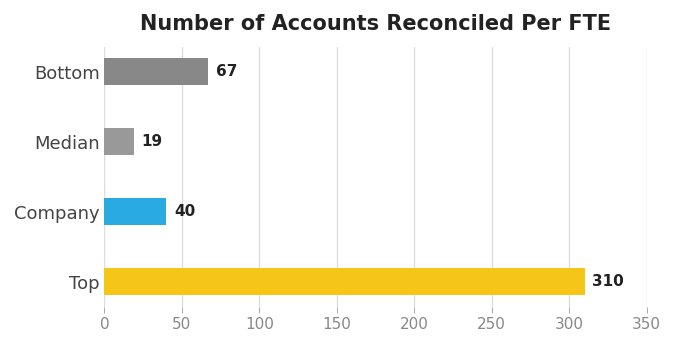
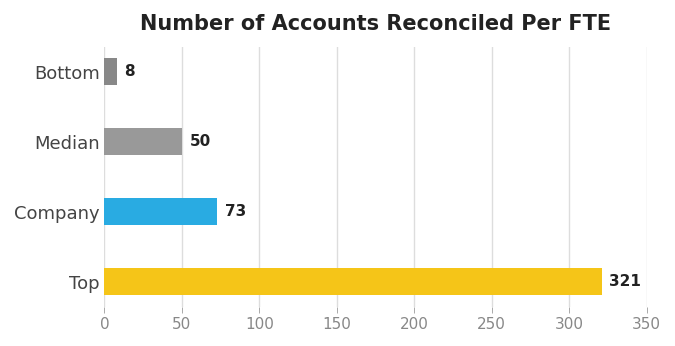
Bottom: 67 -> 8
Median: 19 -> 50
Company: 40 -> 73
Top: 310 -> 321
